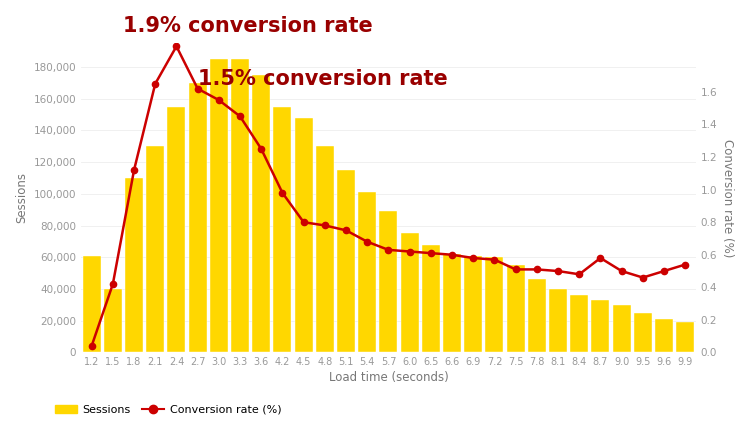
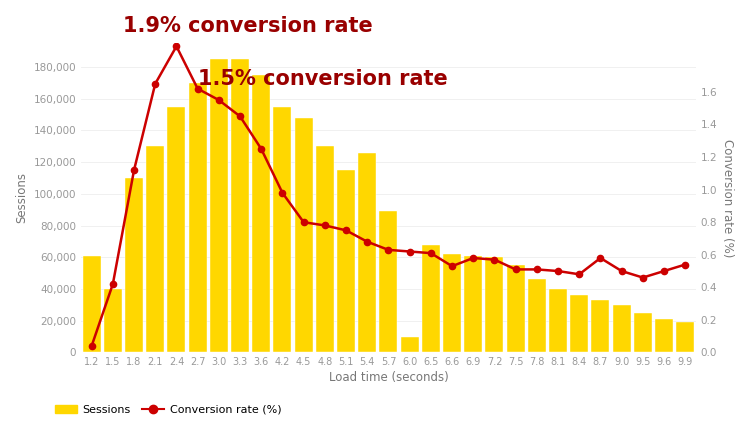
Sessions/5.4: 101,000 -> 126,000
Sessions/6.0: 75,000 -> 10,000
Conversion rate (%)/6.6: 0.60 -> 0.53
